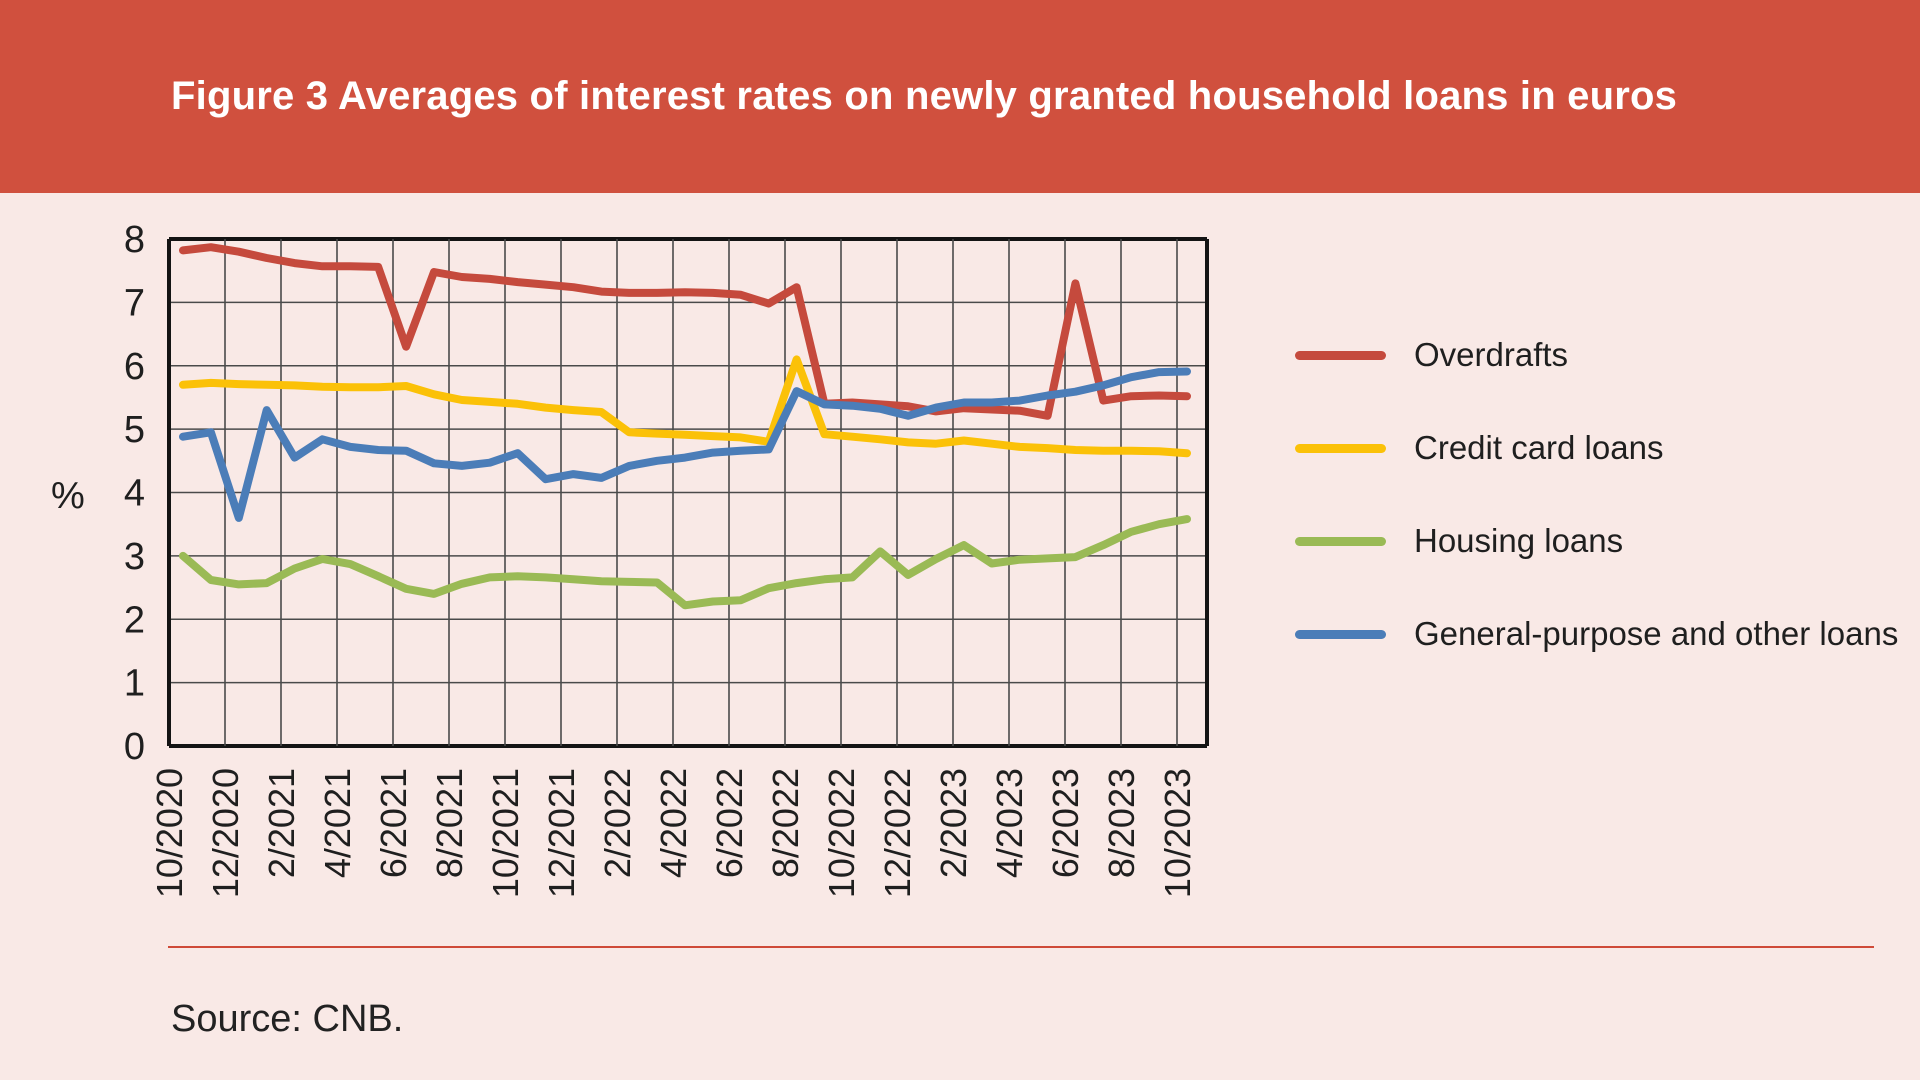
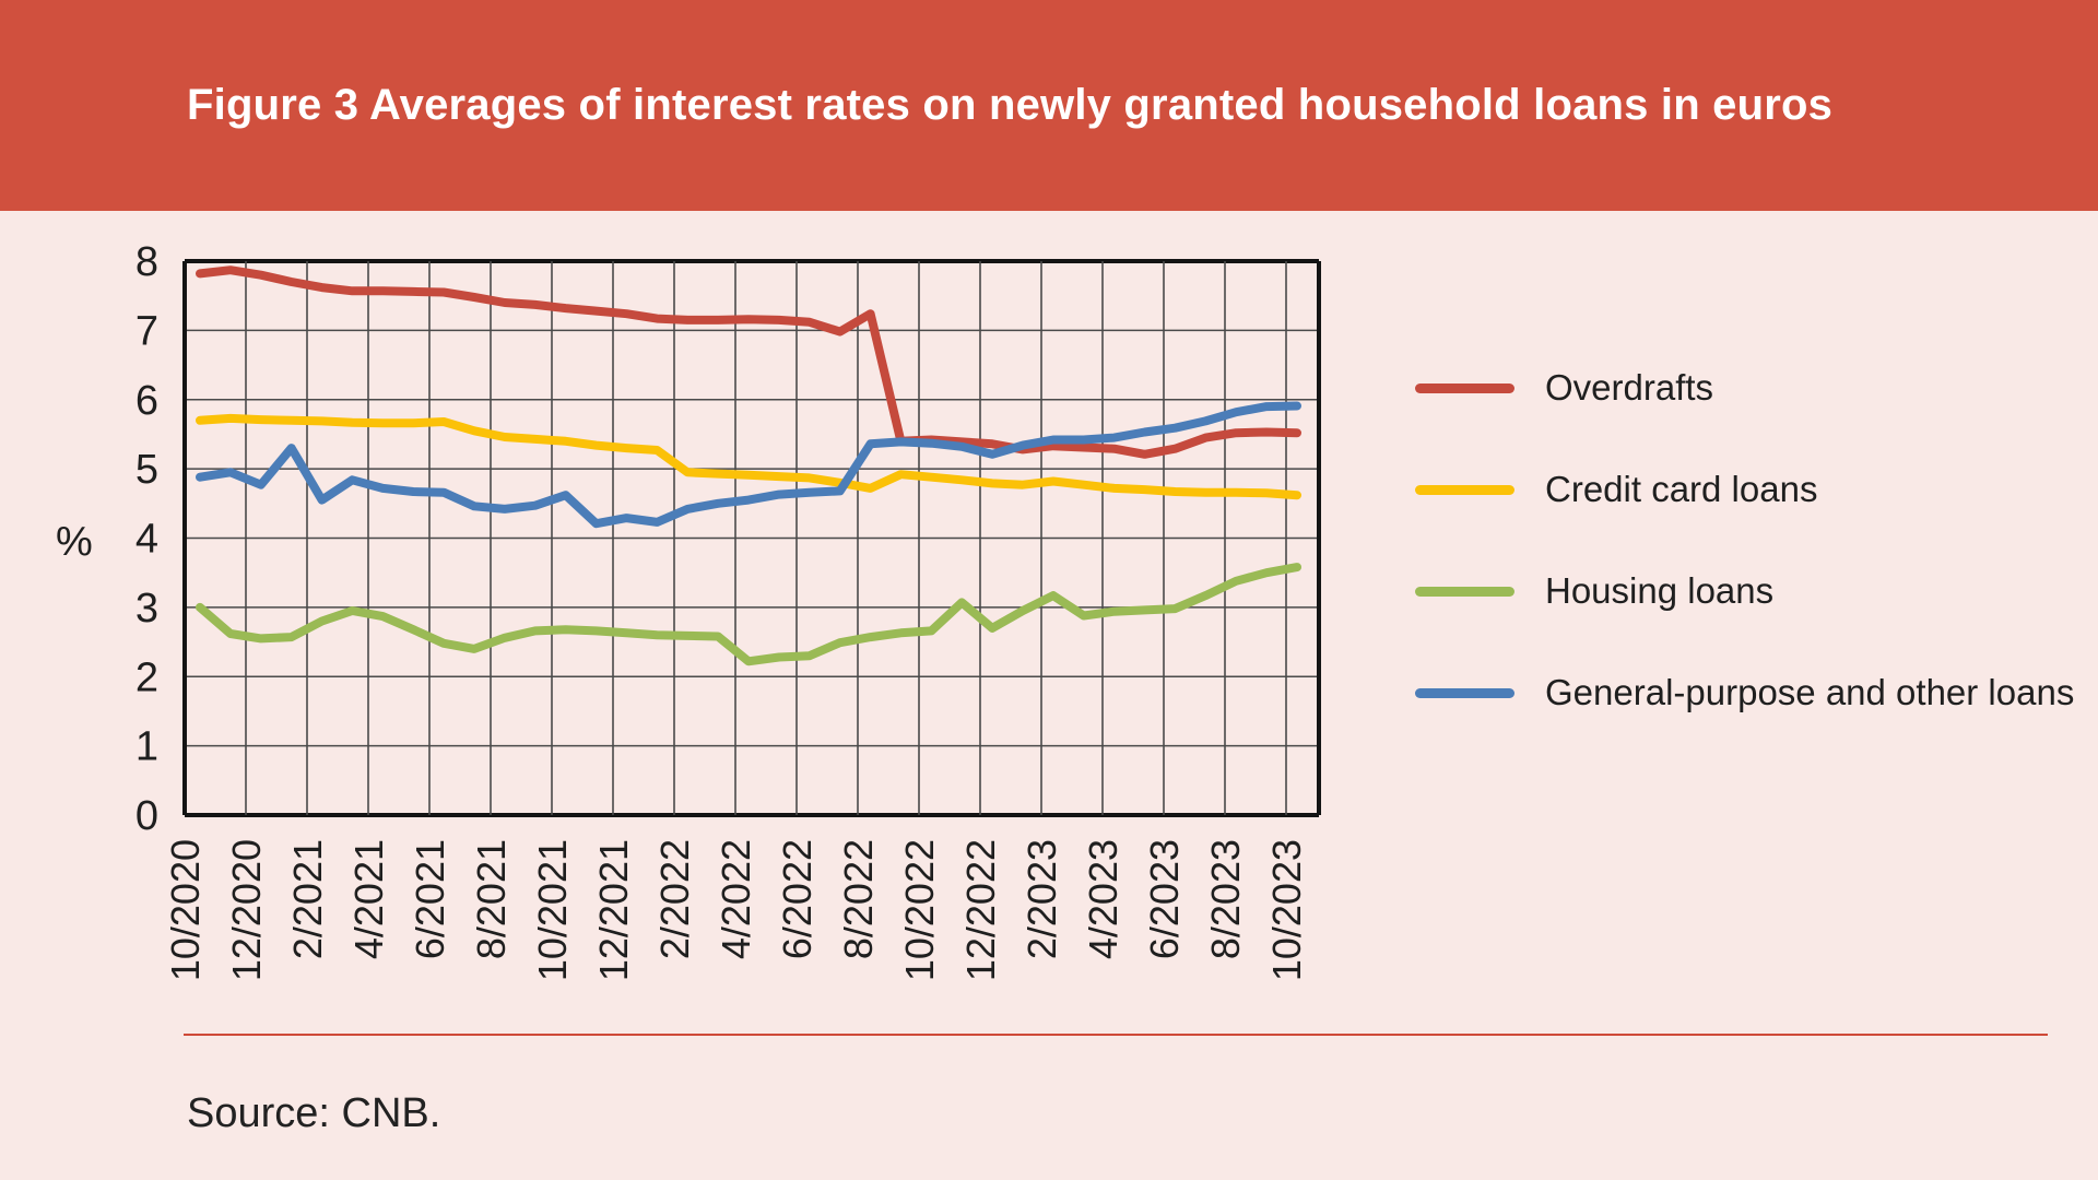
General-purpose and other loans/12/2020: 3.6 -> 4.8
Overdrafts/6/2021: 6.3 -> 7.5
Credit card loans/8/2022: 6.1 -> 4.7
General-purpose and other loans/8/2022: 5.6 -> 5.4
Overdrafts/6/2023: 7.3 -> 5.3
